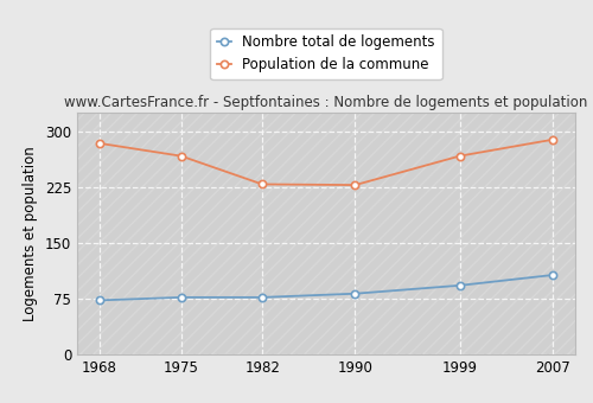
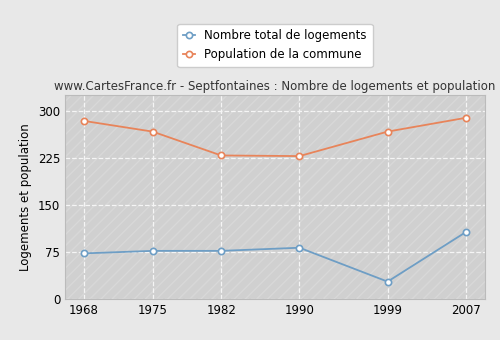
Nombre total de logements/1999: 93 -> 28
